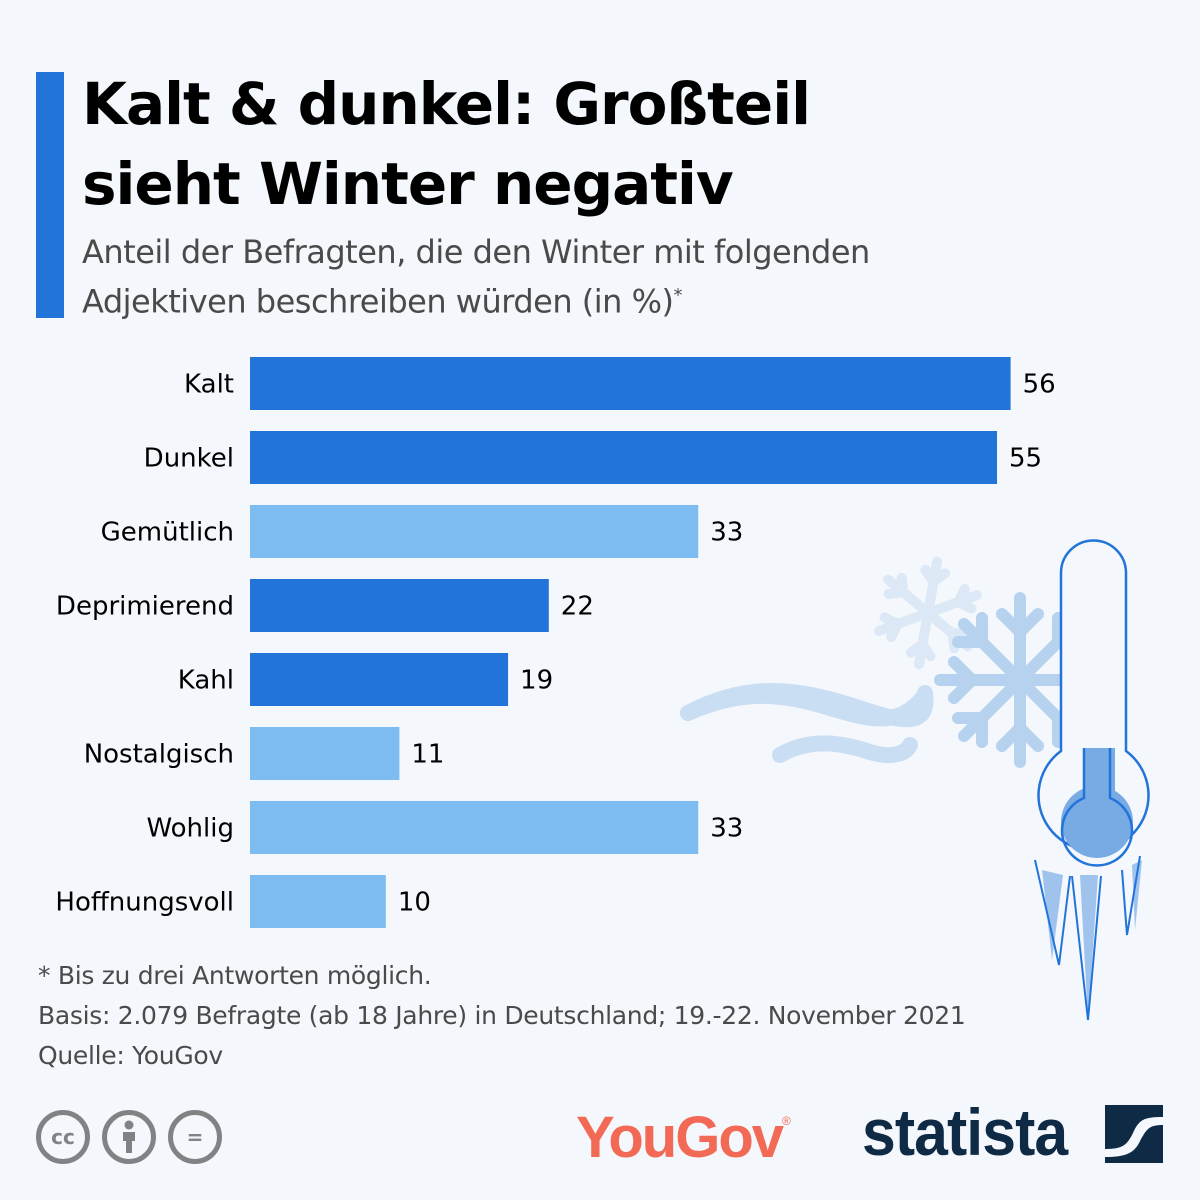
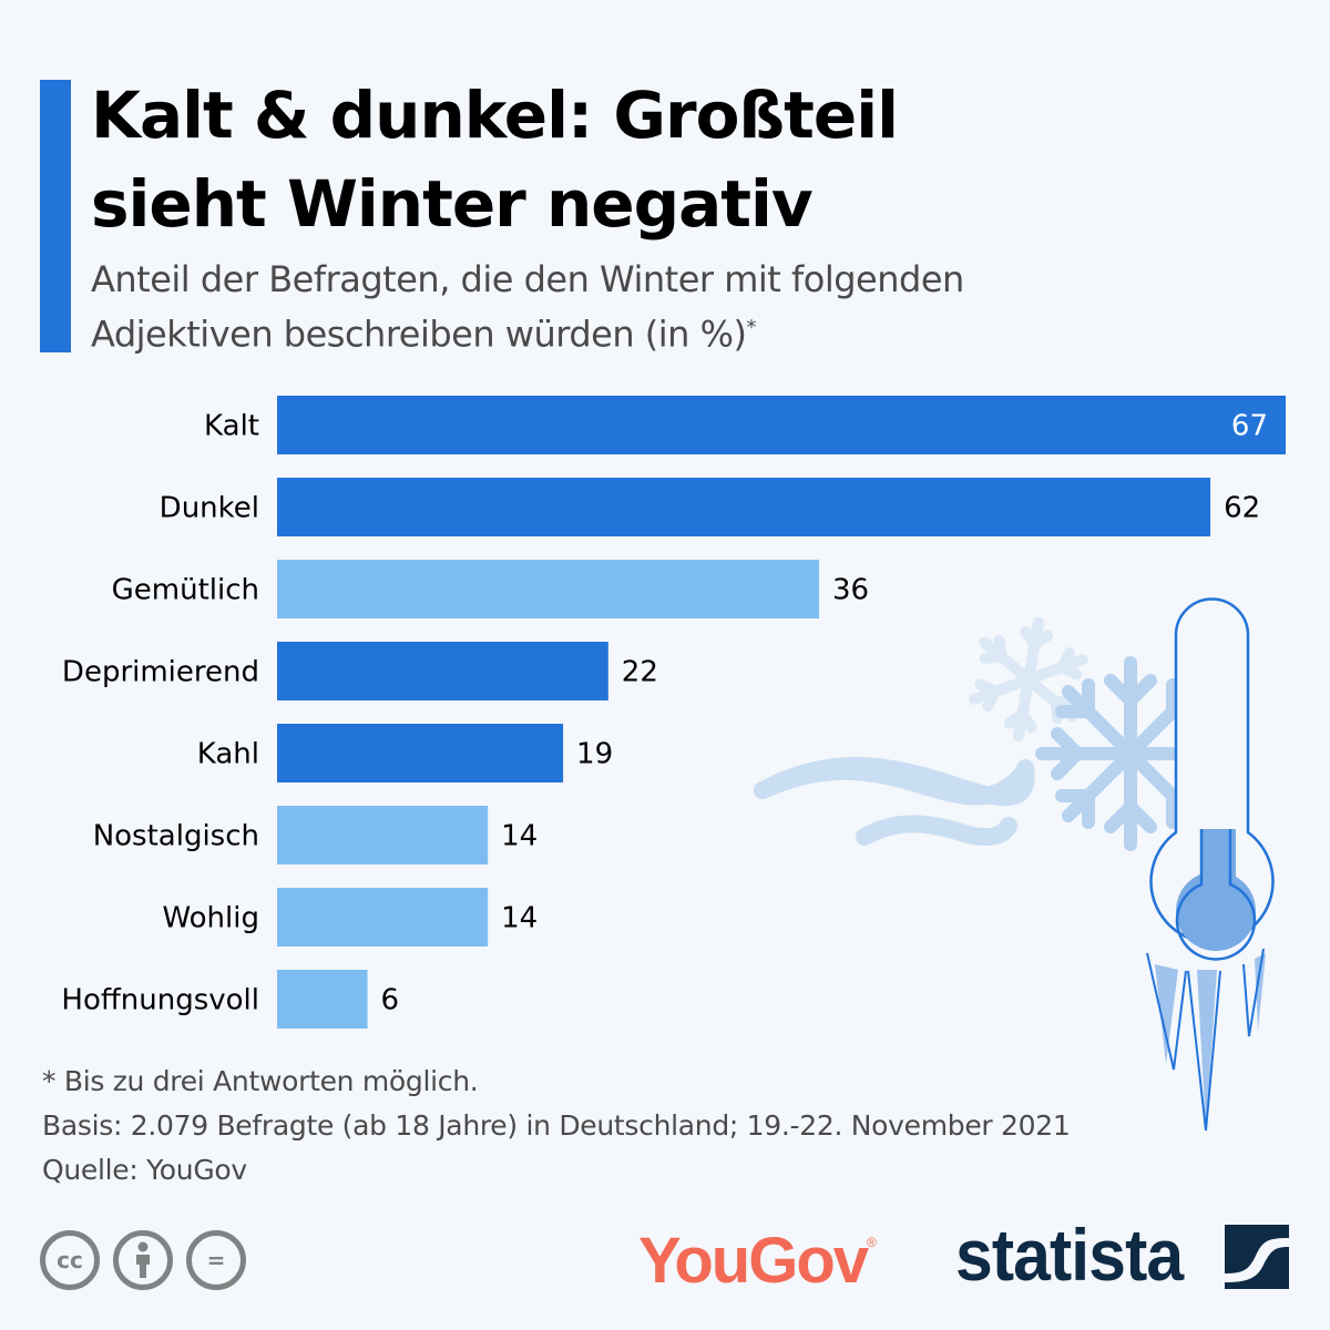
Kalt: 56 -> 67
Dunkel: 55 -> 62
Gemütlich: 33 -> 36
Nostalgisch: 11 -> 14
Wohlig: 33 -> 14
Hoffnungsvoll: 10 -> 6
